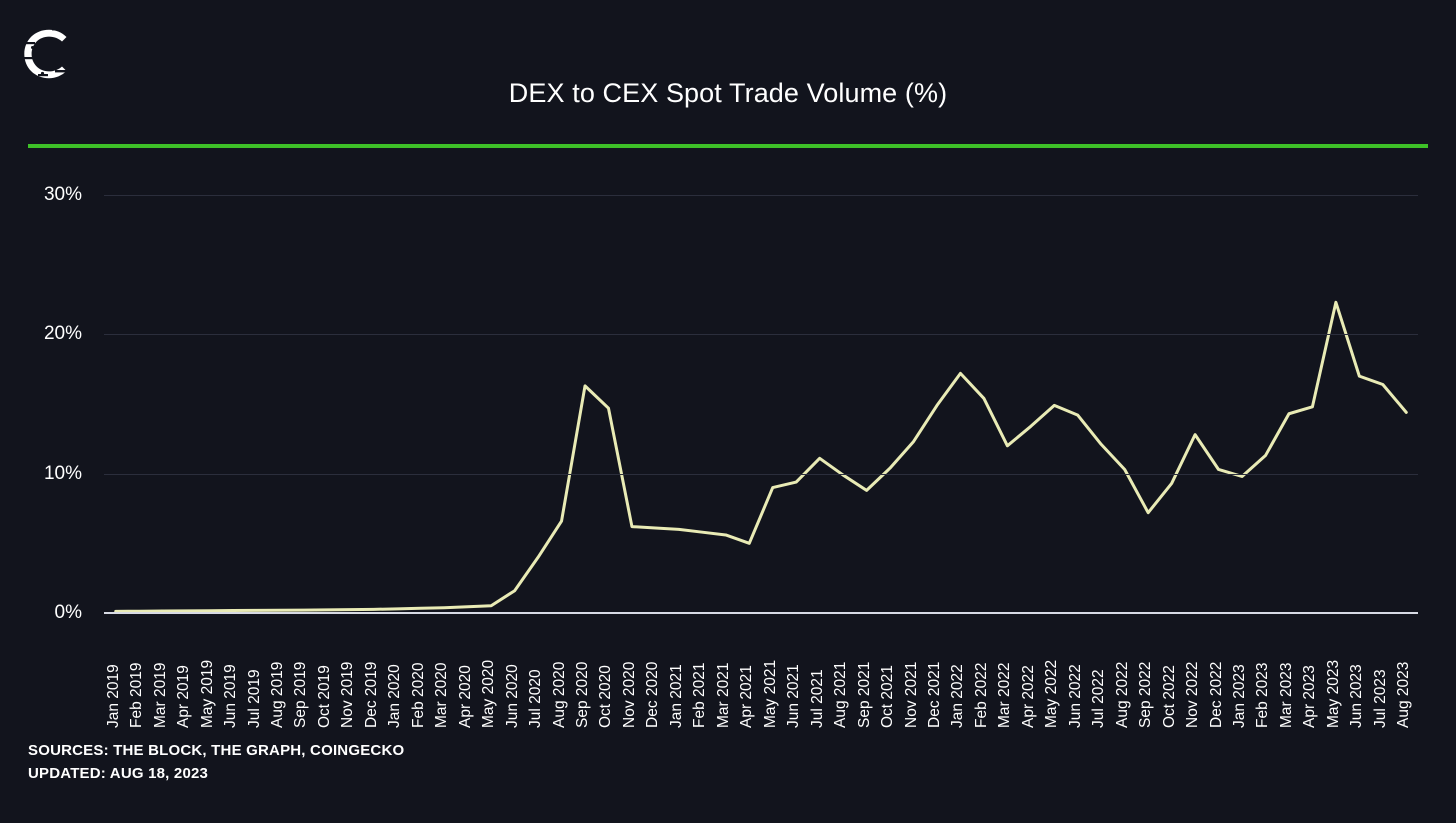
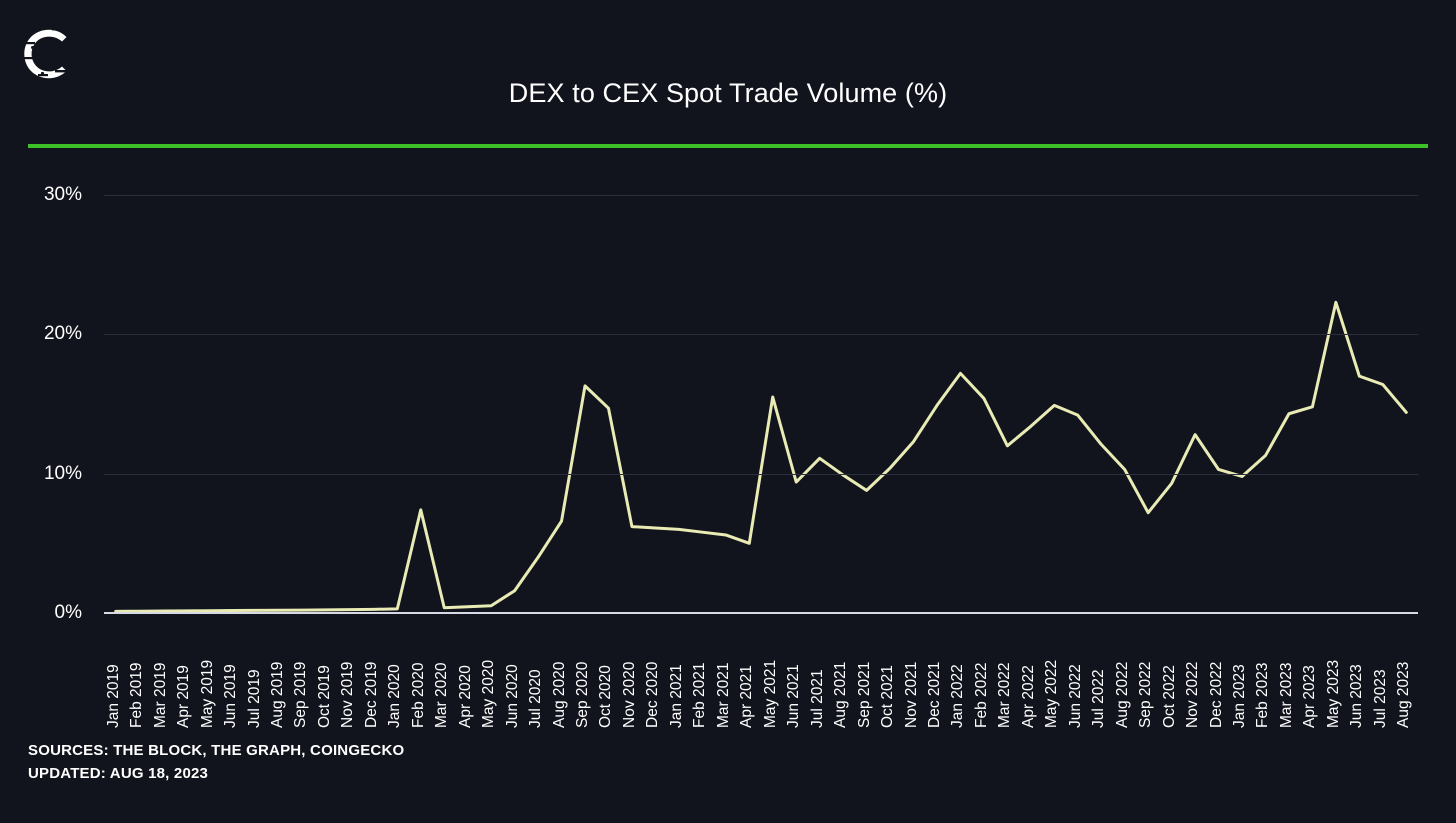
Feb 2020: 0.3% -> 7.4%
May 2021: 9.0% -> 15.5%
